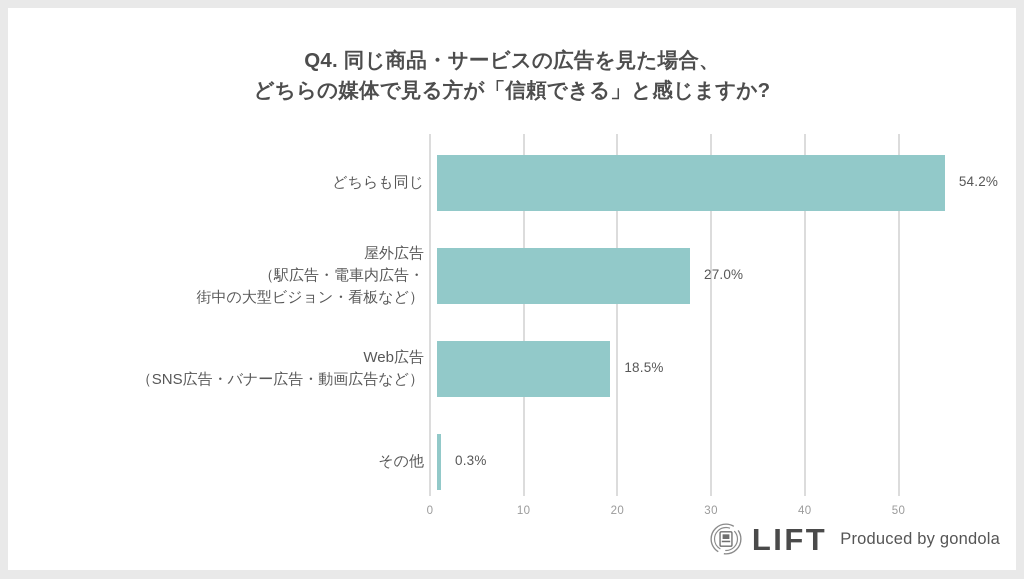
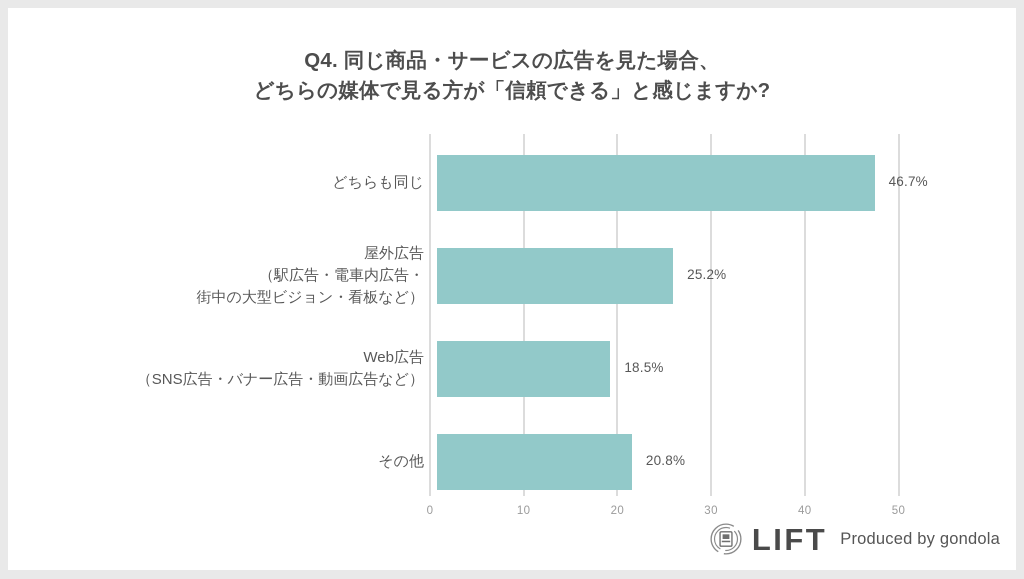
どちらも同じ: 54.2% -> 46.7%
屋外広告（駅広告・電車内広告・街中の大型ビジョン・看板など）: 27.0% -> 25.2%
その他: 0.3% -> 20.8%
